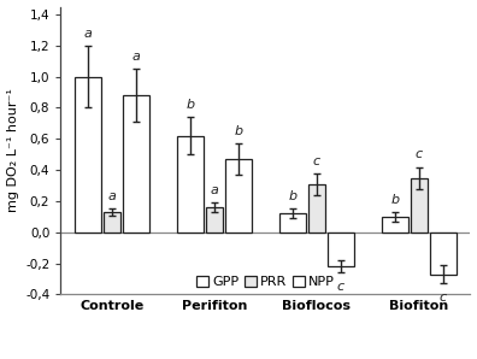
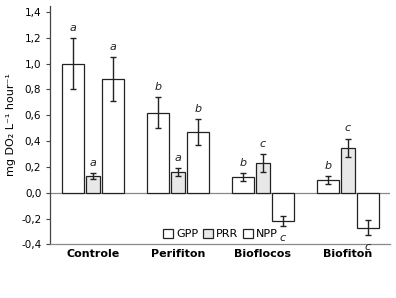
PRR/Bioflocos: 0,31 -> 0,23
